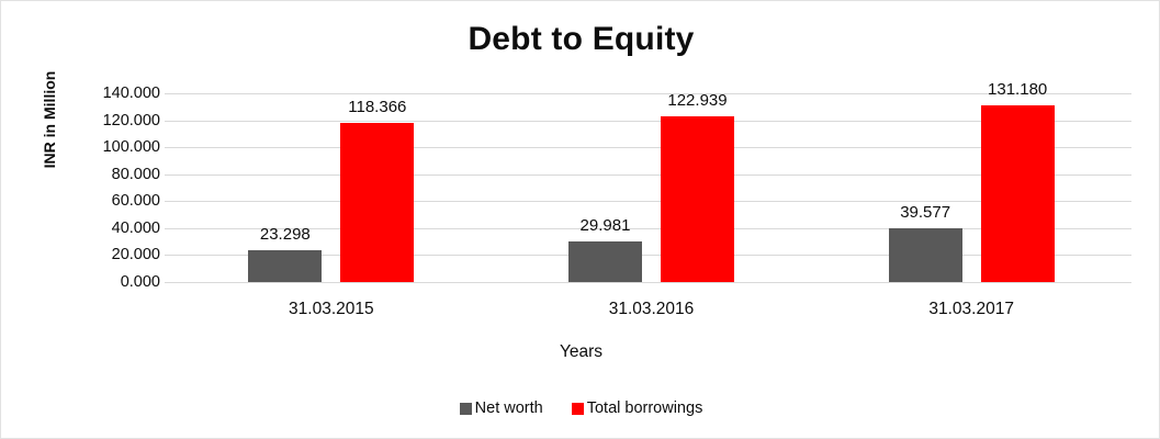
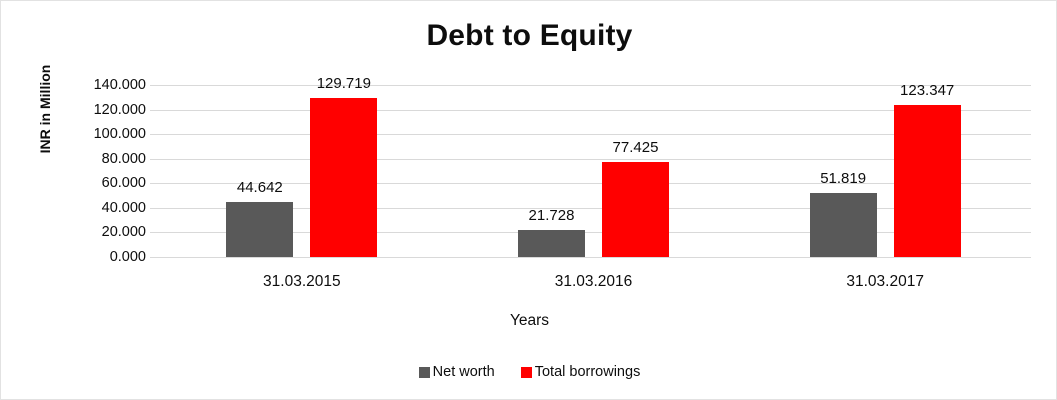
Net worth/31.03.2015: 23.298 -> 44.642
Total borrowings/31.03.2015: 118.366 -> 129.719
Net worth/31.03.2016: 29.981 -> 21.728
Total borrowings/31.03.2016: 122.939 -> 77.425
Net worth/31.03.2017: 39.577 -> 51.819
Total borrowings/31.03.2017: 131.180 -> 123.347
